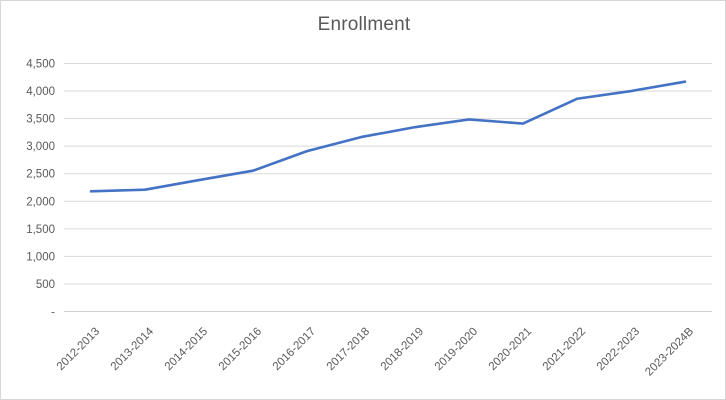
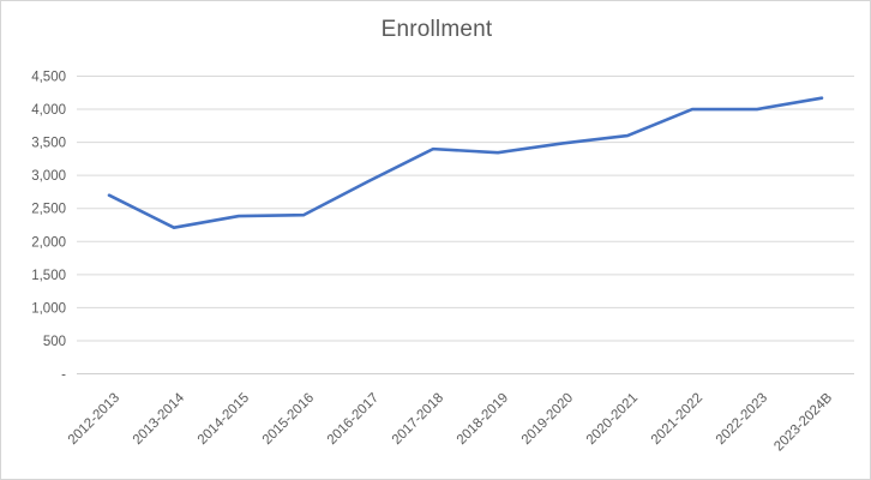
2012-2013: 2200 -> 2700
2015-2016: 2600 -> 2400
2017-2018: 3200 -> 3400
2020-2021: 3400 -> 3600
2021-2022: 3900 -> 4000
